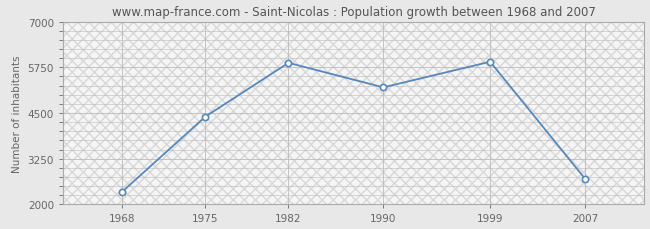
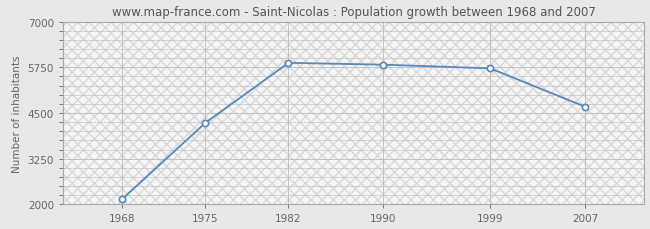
1968: 2350 -> 2150
1975: 4400 -> 4230
1990: 5200 -> 5820
1999: 5900 -> 5720
2007: 2700 -> 4670
